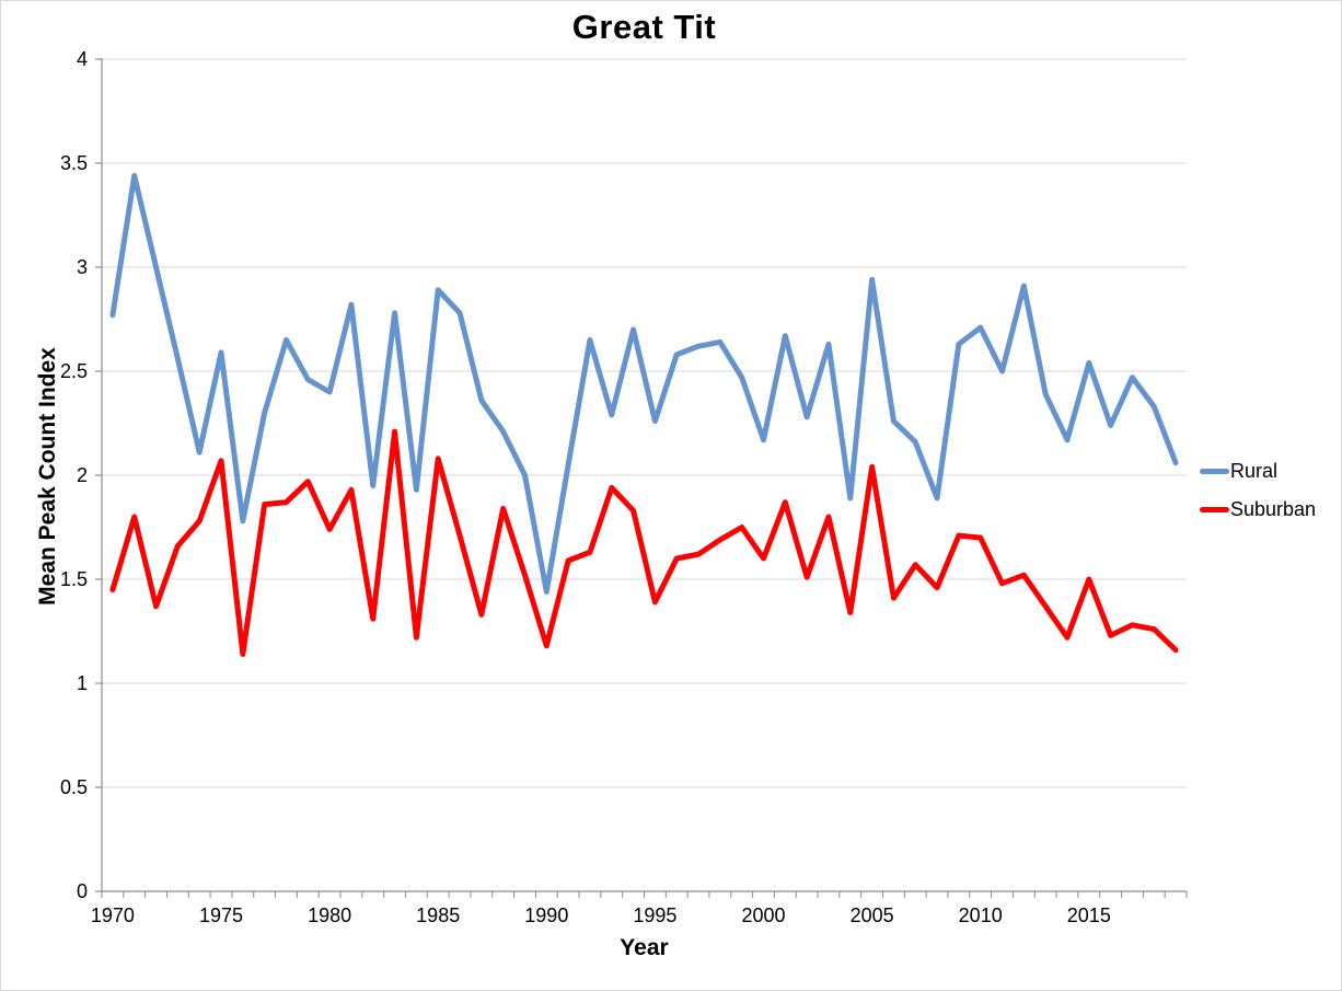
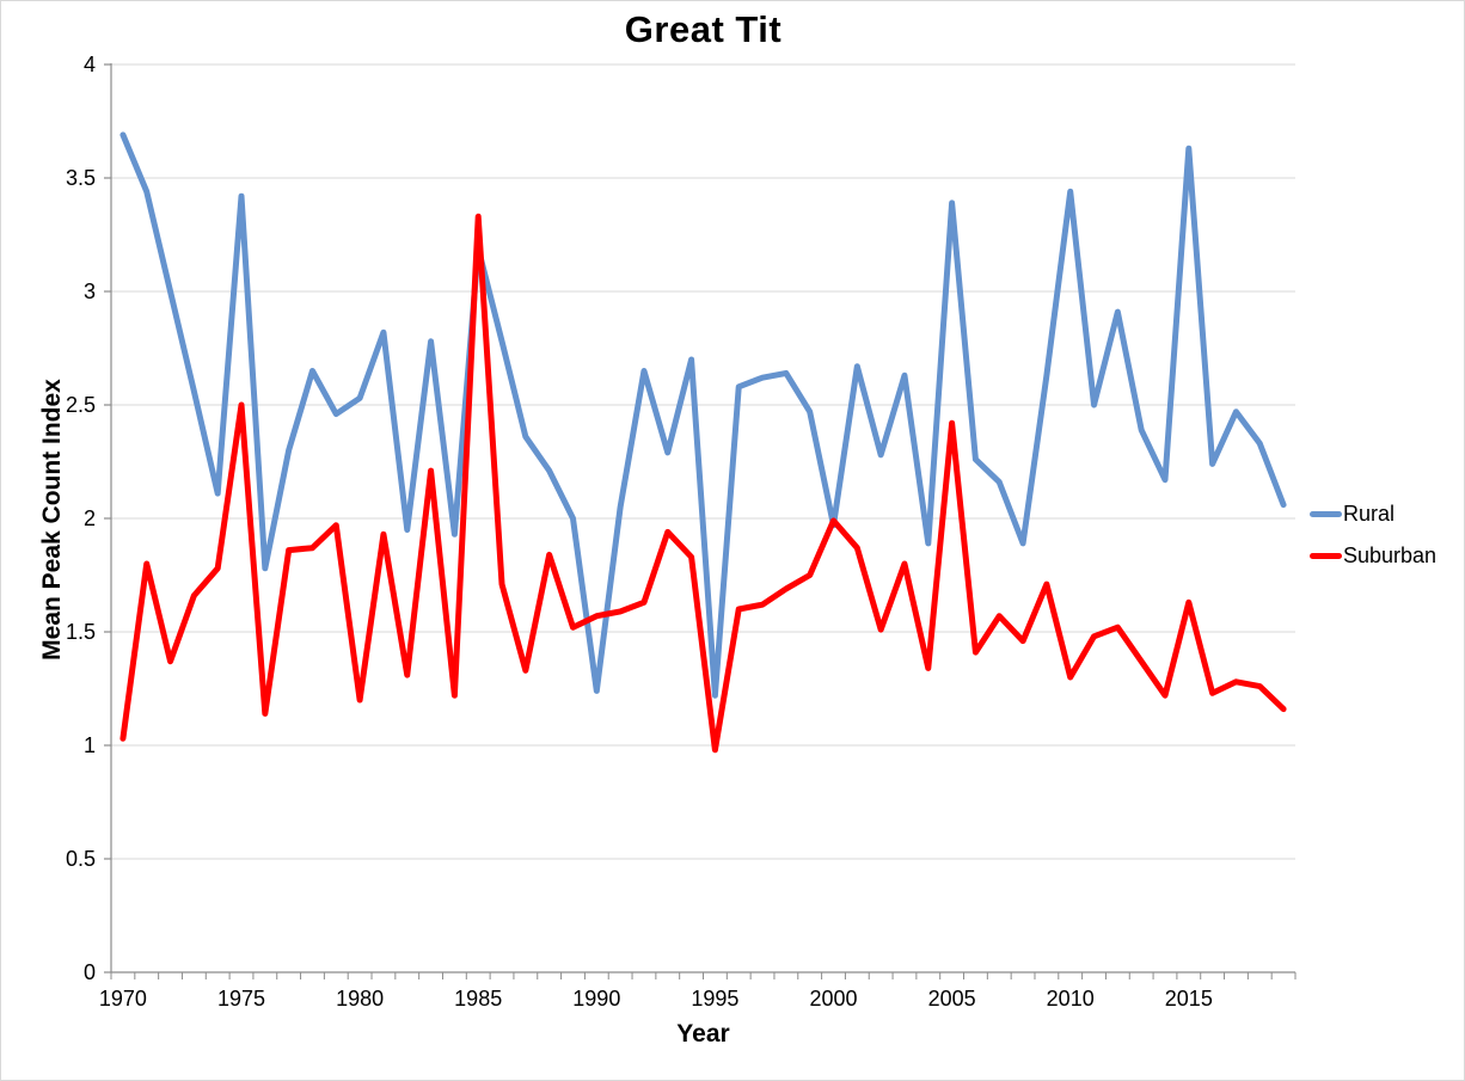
Rural/1970: 2.77 -> 3.69
Suburban/1970: 1.45 -> 1.03
Rural/1975: 2.59 -> 3.42
Suburban/1975: 2.07 -> 2.50
Rural/1980: 2.40 -> 2.53
Suburban/1980: 1.74 -> 1.20
Rural/1985: 2.89 -> 3.19
Suburban/1985: 2.08 -> 3.33
Rural/1990: 1.44 -> 1.24
Suburban/1990: 1.18 -> 1.57
Rural/1995: 2.26 -> 1.22
Suburban/1995: 1.39 -> 0.98
Rural/2000: 2.17 -> 1.97
Suburban/2000: 1.60 -> 1.99
Rural/2005: 2.94 -> 3.39
Suburban/2005: 2.04 -> 2.42
Rural/2010: 2.71 -> 3.44
Suburban/2010: 1.70 -> 1.30
Rural/2015: 2.54 -> 3.63
Suburban/2015: 1.50 -> 1.63
